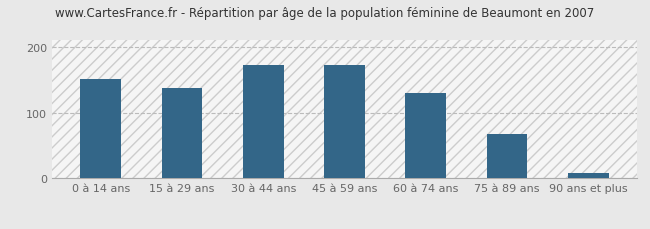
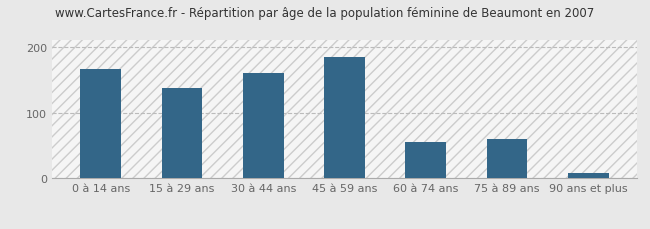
0 à 14 ans: 152 -> 166
30 à 44 ans: 172 -> 160
45 à 59 ans: 173 -> 184
60 à 74 ans: 130 -> 56
75 à 89 ans: 68 -> 60
